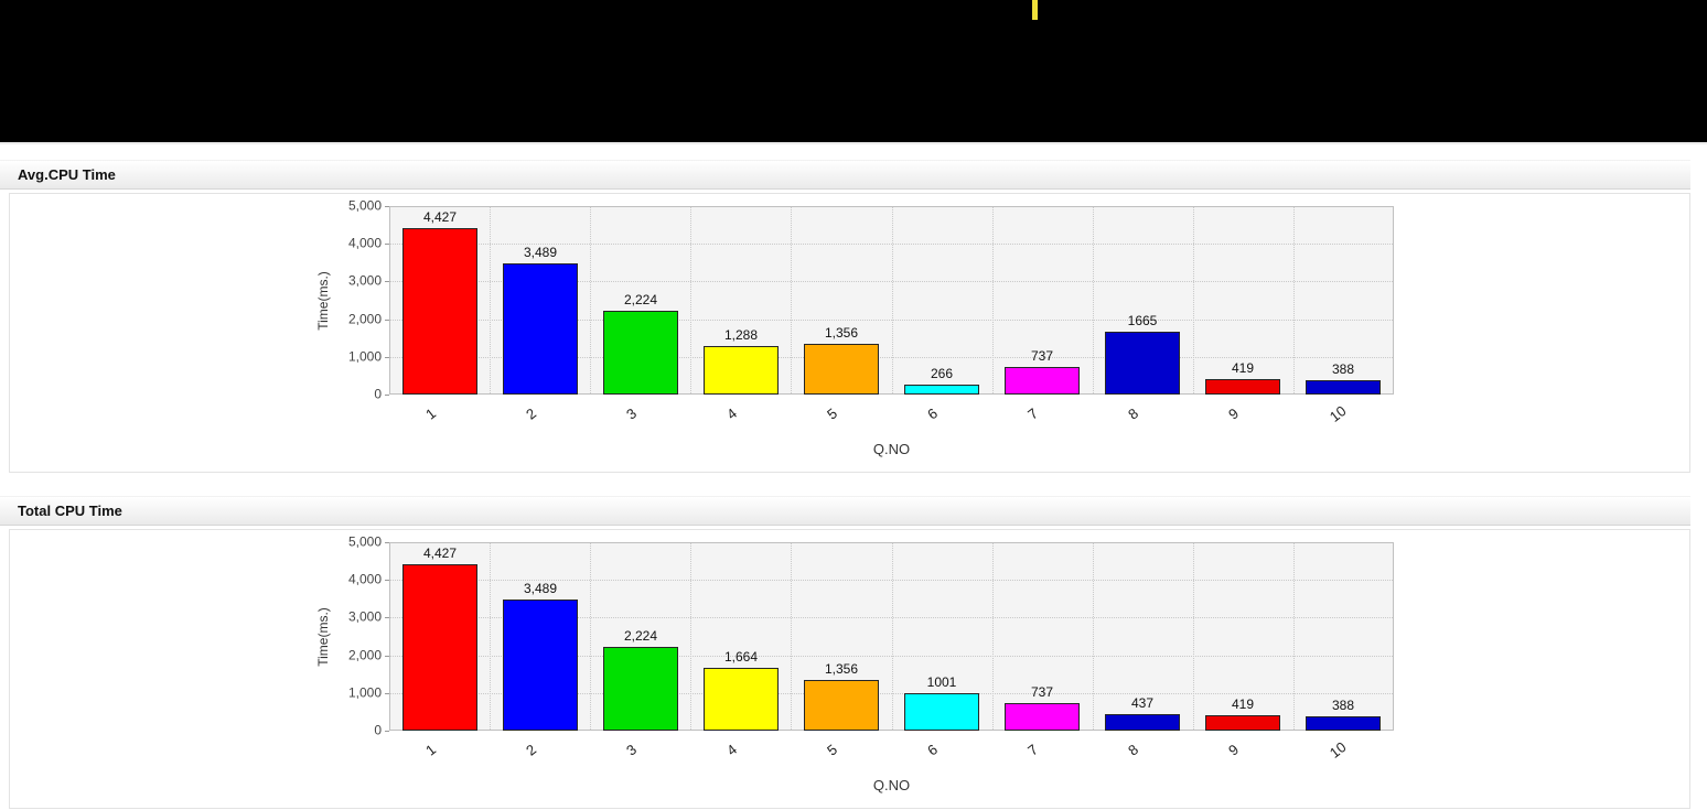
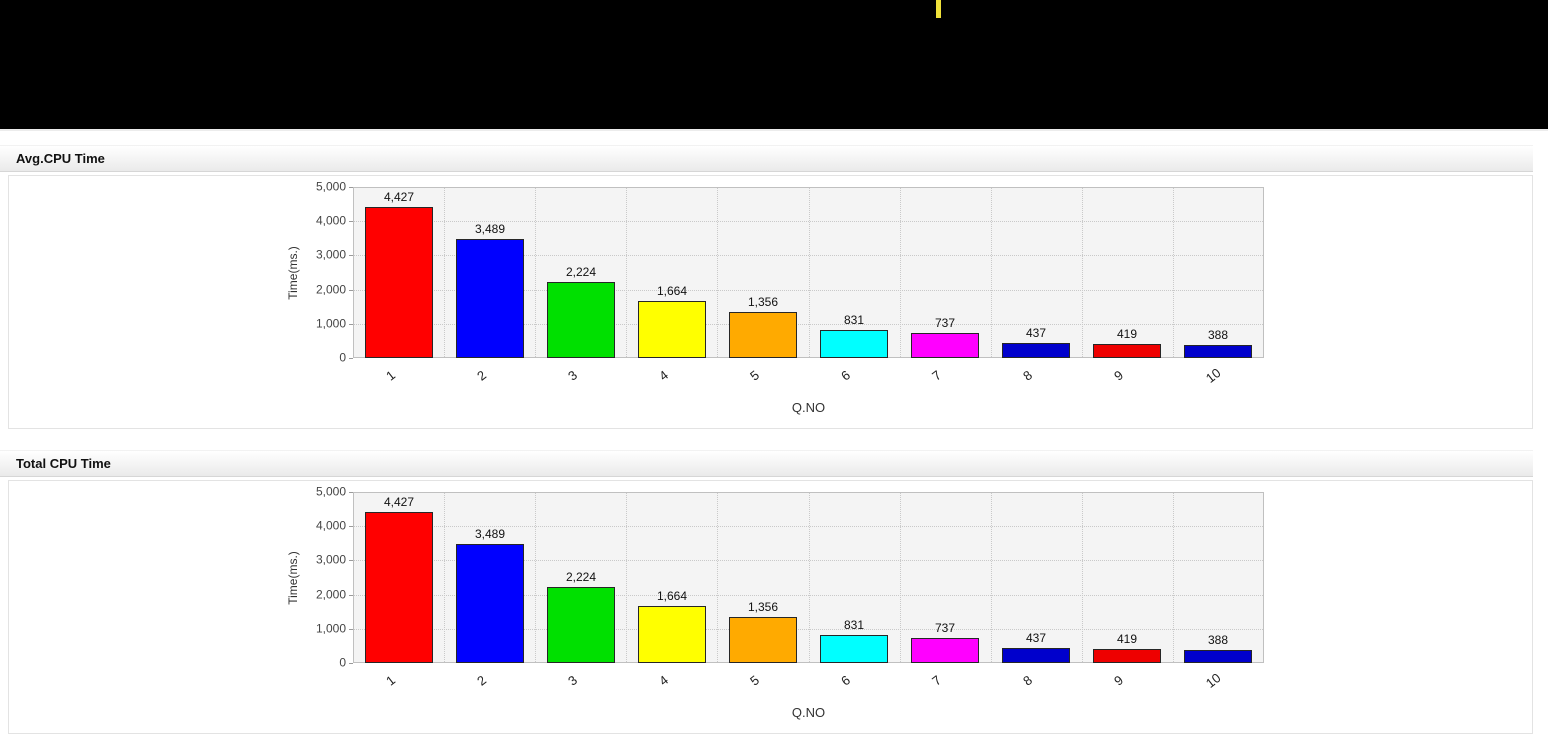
Avg.CPU Time/4: 1,288 -> 1,664
Avg.CPU Time/6: 266 -> 831
Avg.CPU Time/8: 1665 -> 437
Total CPU Time/6: 1001 -> 831
